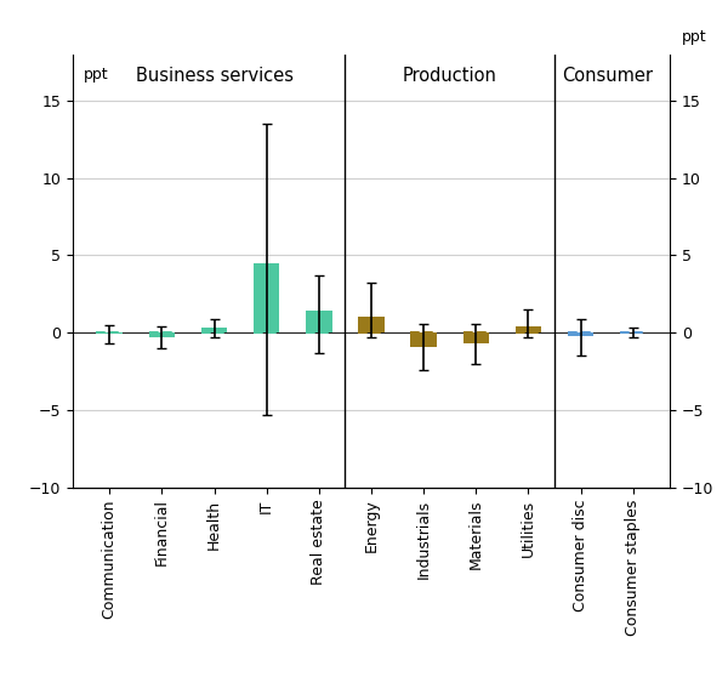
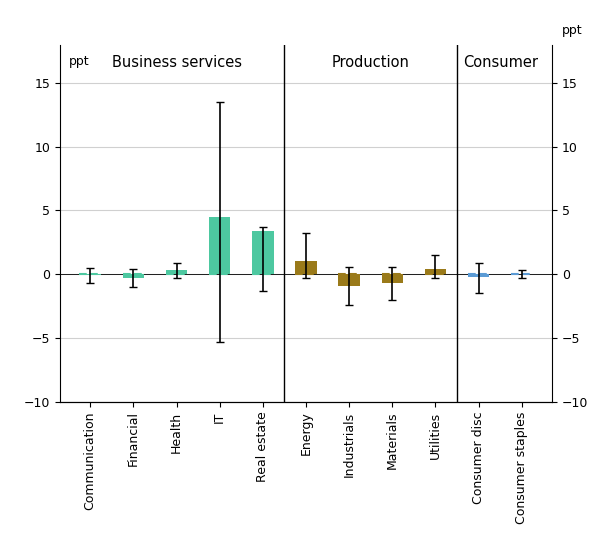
Real estate: 1.4 -> 3.4
